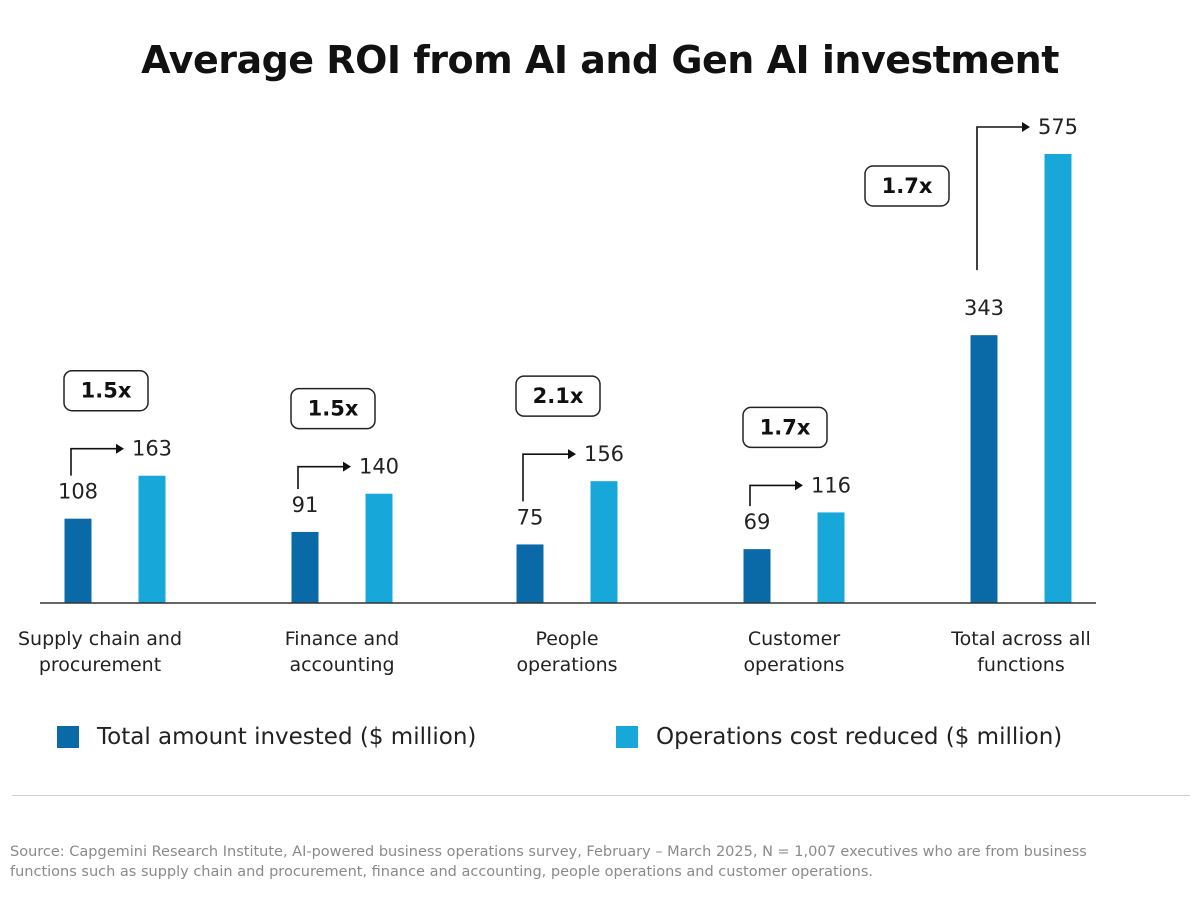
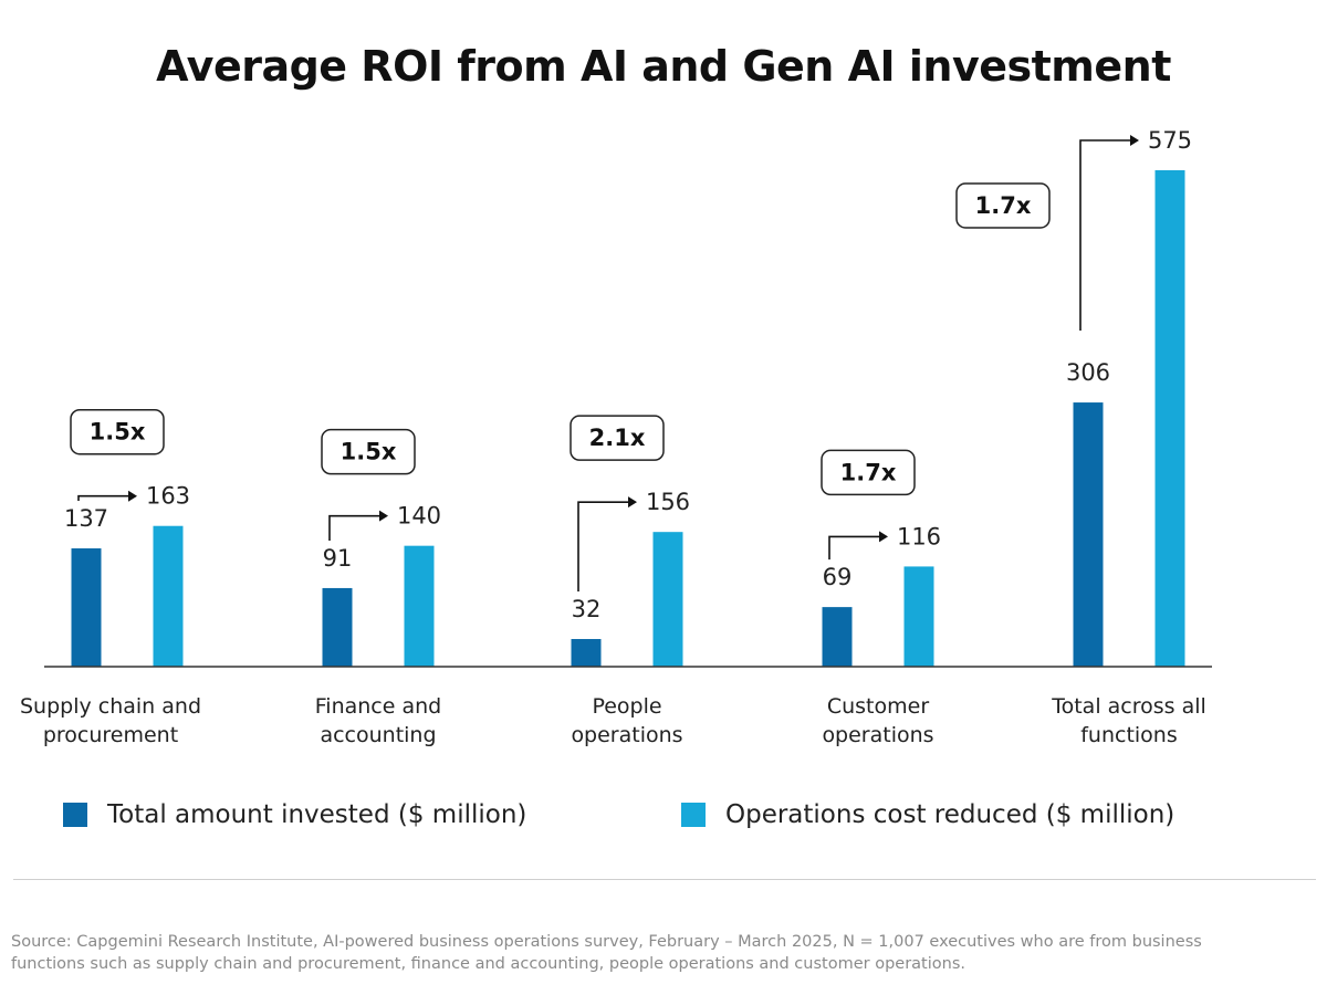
Total amount invested ($ million)/Supply chain and procurement: 108 -> 137
Total amount invested ($ million)/People operations: 75 -> 32
Total amount invested ($ million)/Total across all functions: 343 -> 306
